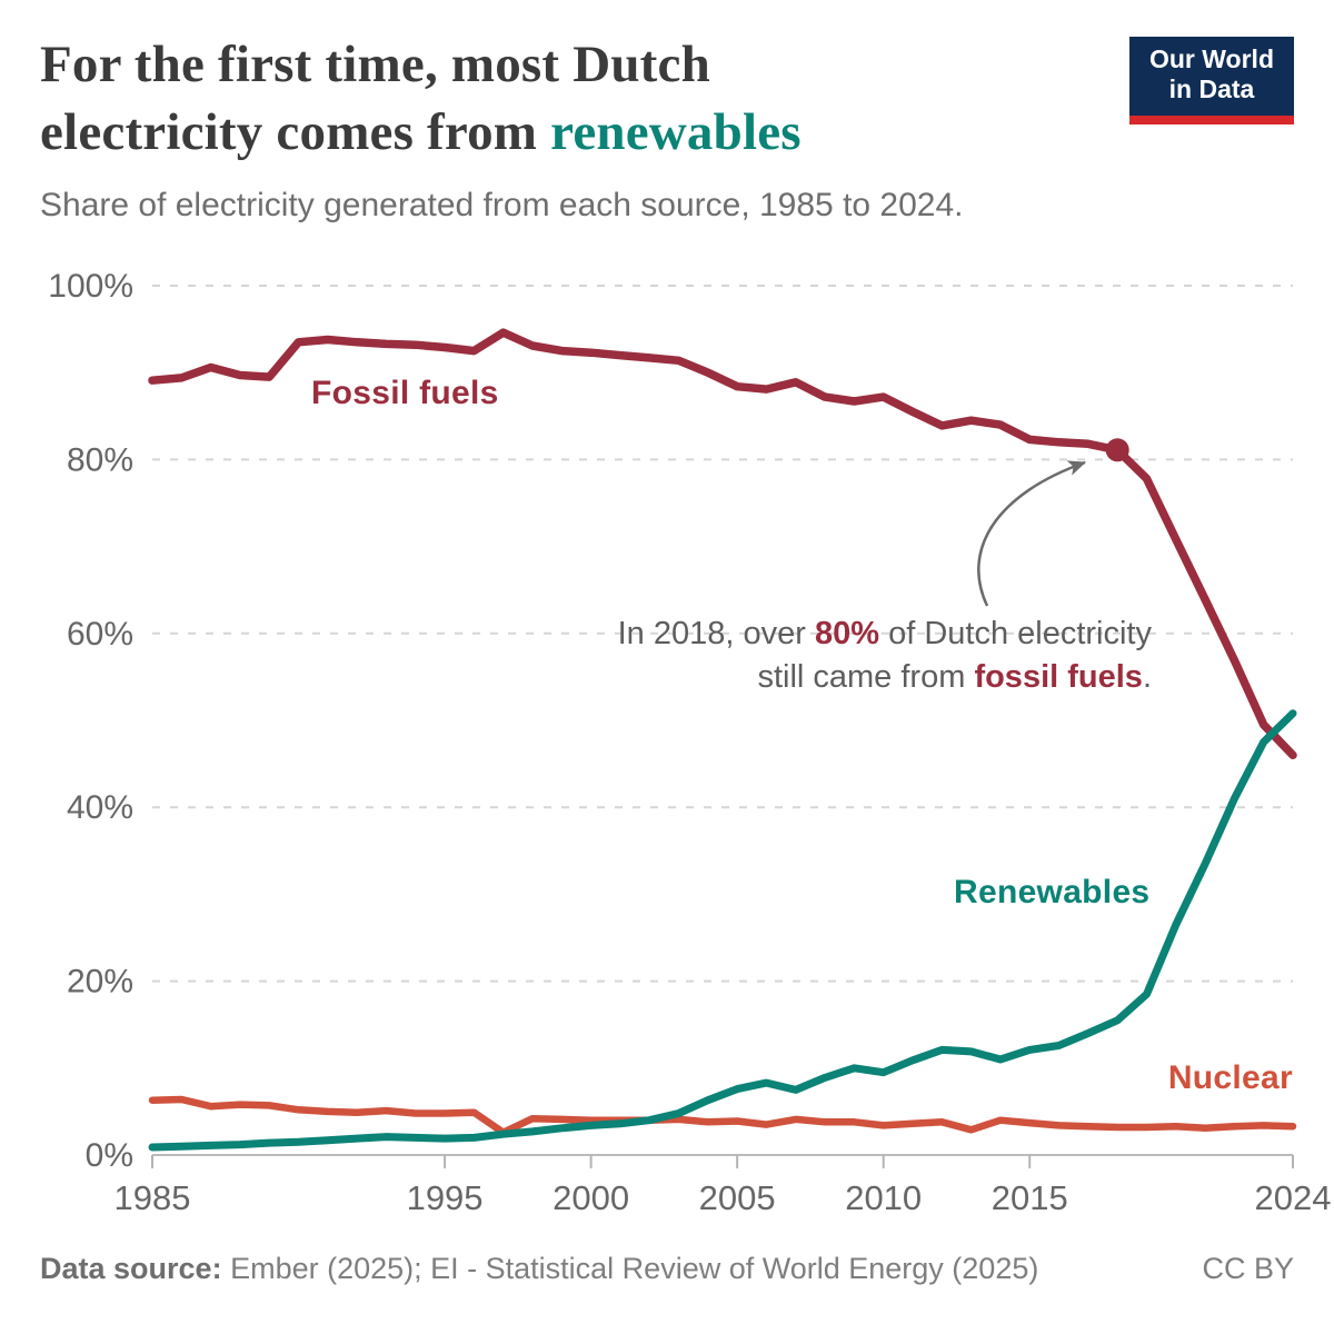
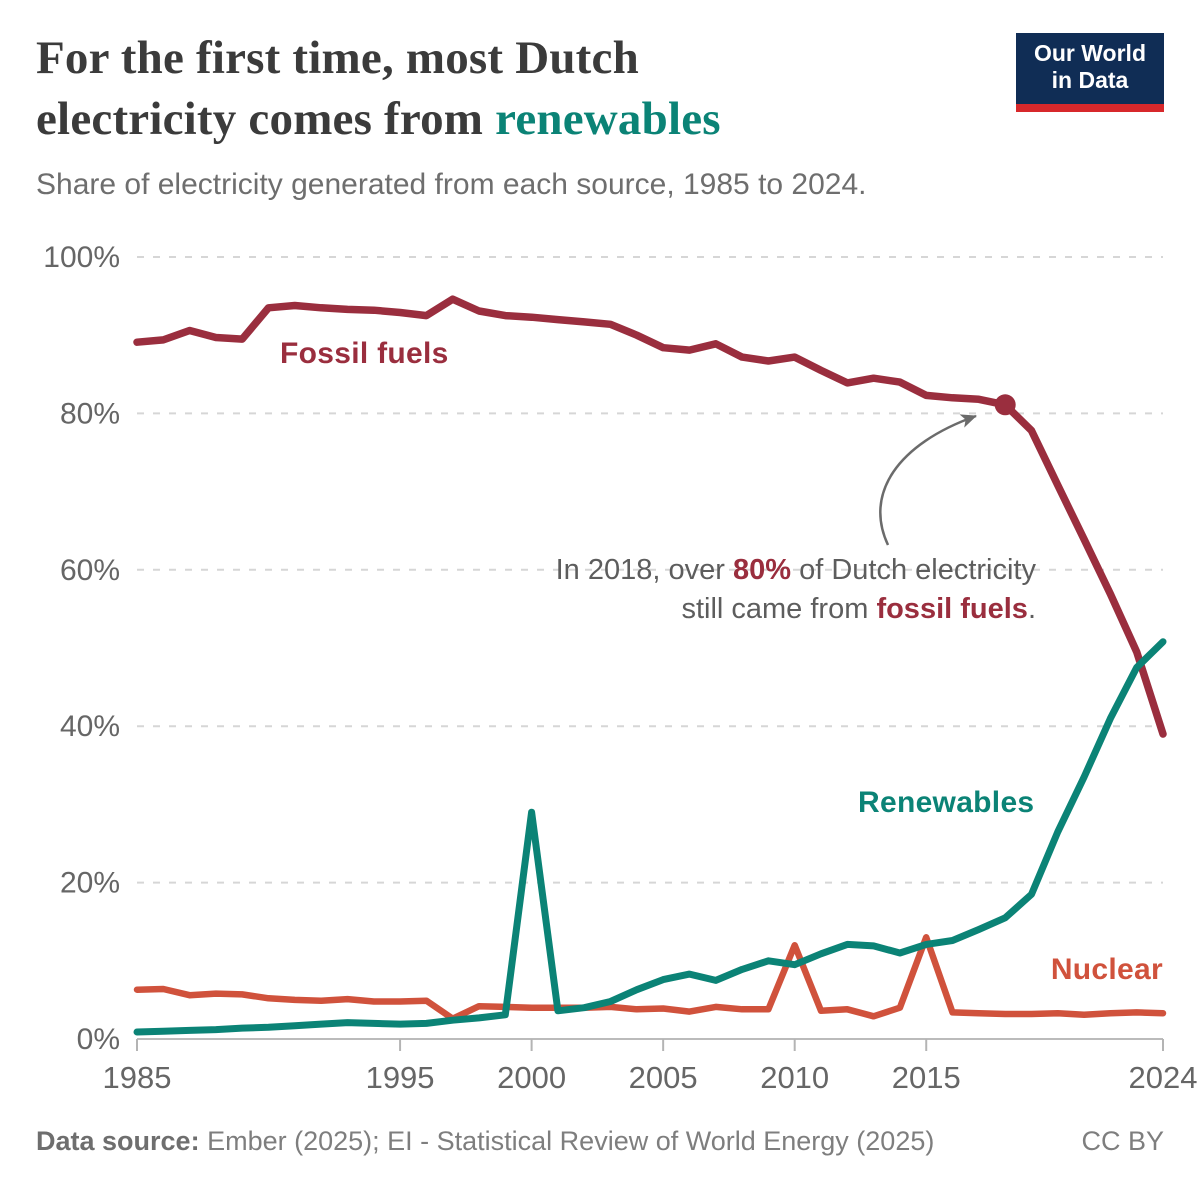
Renewables/2000: 3% -> 29%
Nuclear/2010: 3% -> 12%
Nuclear/2015: 4% -> 13%
Fossil fuels/2024: 46% -> 39%
